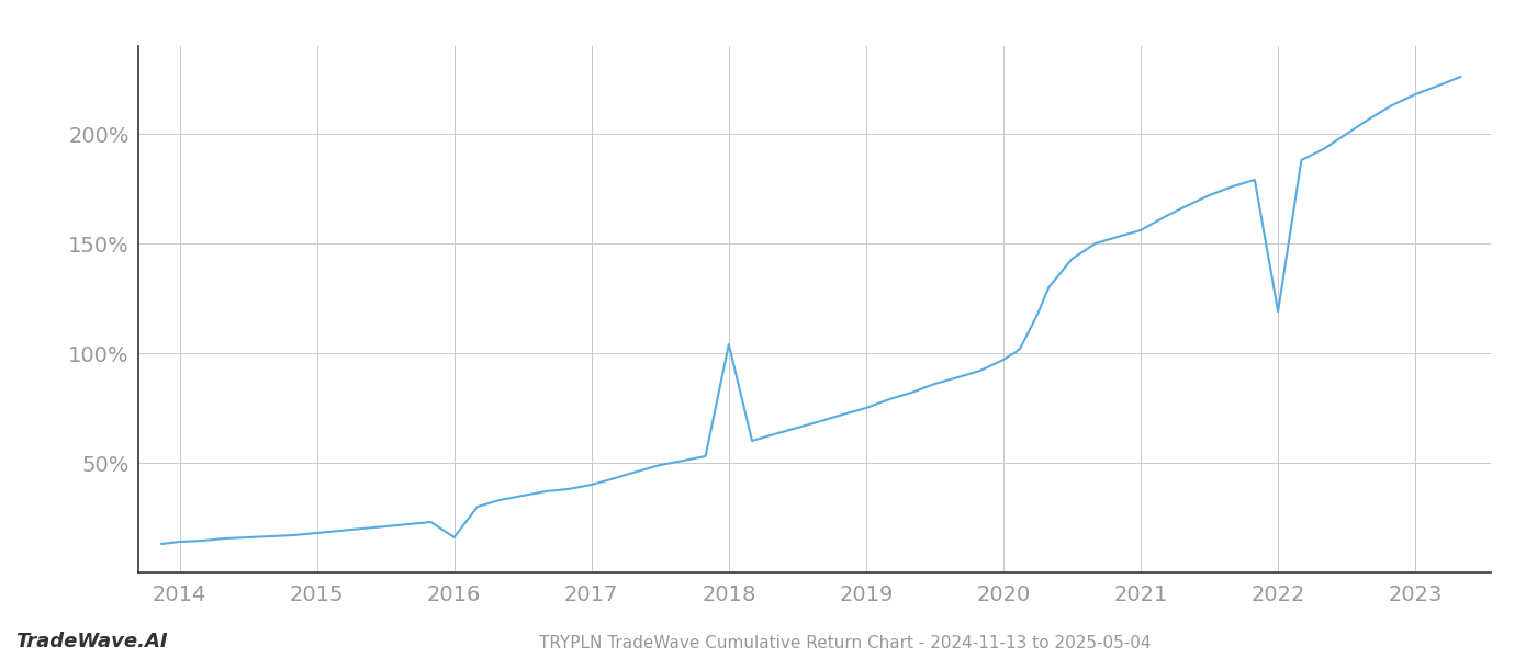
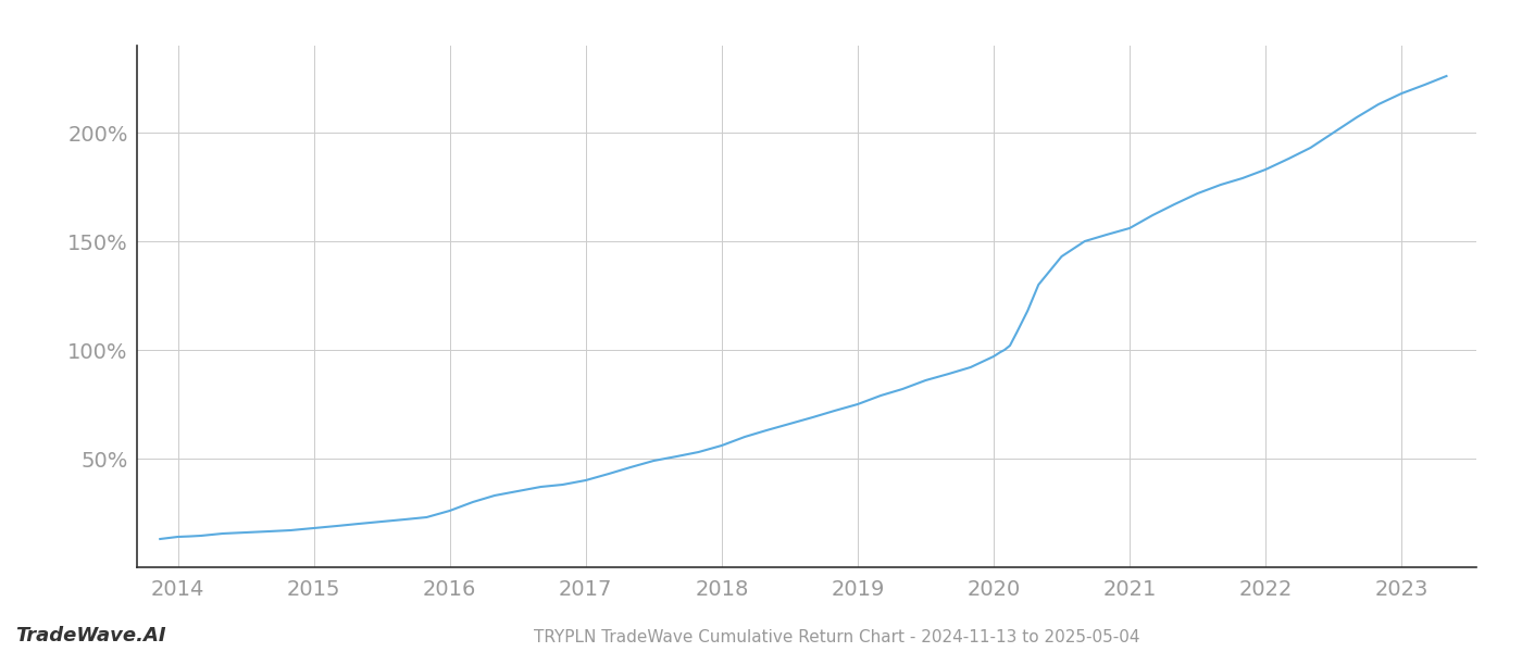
2016: 16.0% -> 26.0%
2018: 104.0% -> 56.0%
2022: 119.0% -> 183.0%
